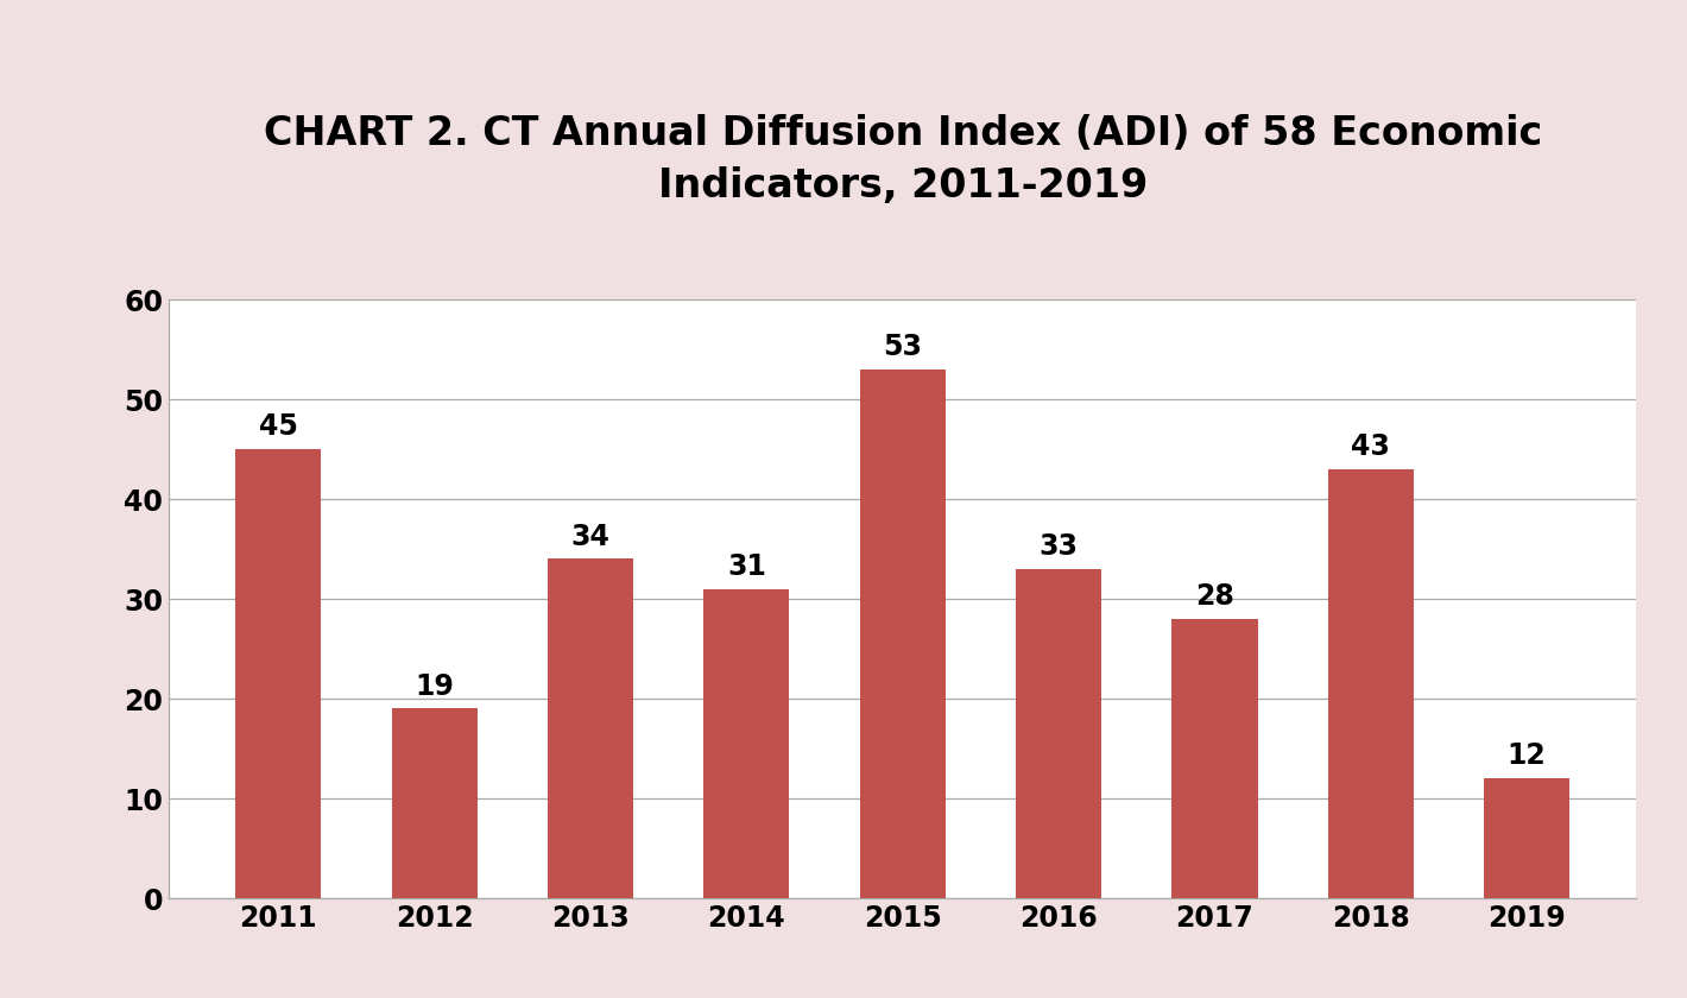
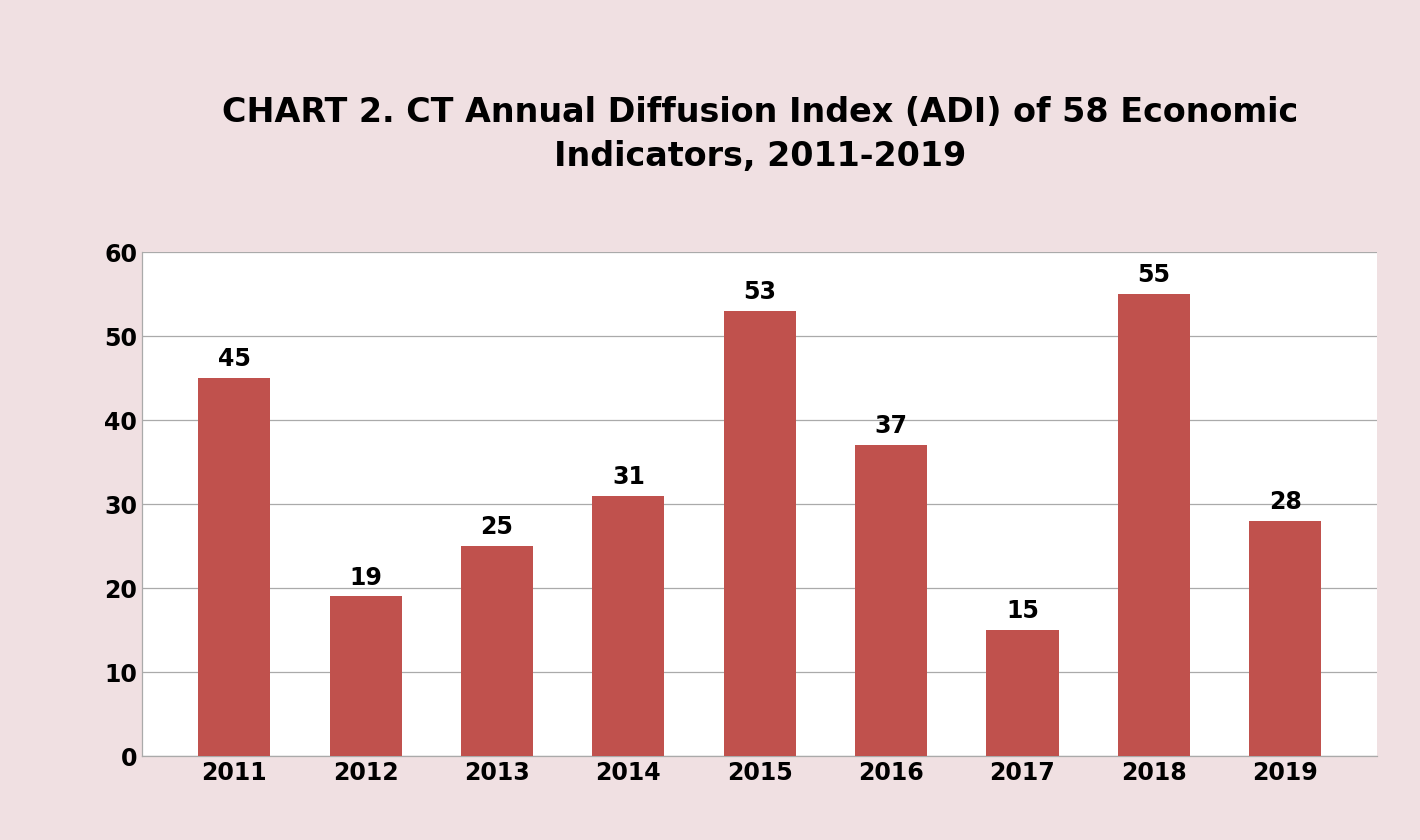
2013: 34 -> 25
2016: 33 -> 37
2017: 28 -> 15
2018: 43 -> 55
2019: 12 -> 28
